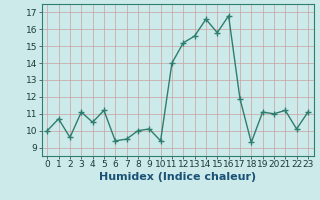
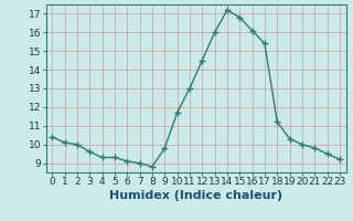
0: 10.0 -> 10.4
1: 10.7 -> 10.1
2: 9.6 -> 10.0
3: 11.1 -> 9.6
4: 10.5 -> 9.3
5: 11.2 -> 9.3
6: 9.4 -> 9.1
7: 9.5 -> 9.0
8: 10.0 -> 8.8
9: 10.1 -> 9.8
10: 9.4 -> 11.7
11: 14.0 -> 13.0
12: 15.2 -> 14.5
13: 15.6 -> 16.0
14: 16.6 -> 17.2
15: 15.8 -> 16.8
16: 16.8 -> 16.1
17: 11.9 -> 15.4
18: 9.3 -> 11.2
19: 11.1 -> 10.3
20: 11.0 -> 10.0
21: 11.2 -> 9.8
22: 10.1 -> 9.5
23: 11.1 -> 9.2
